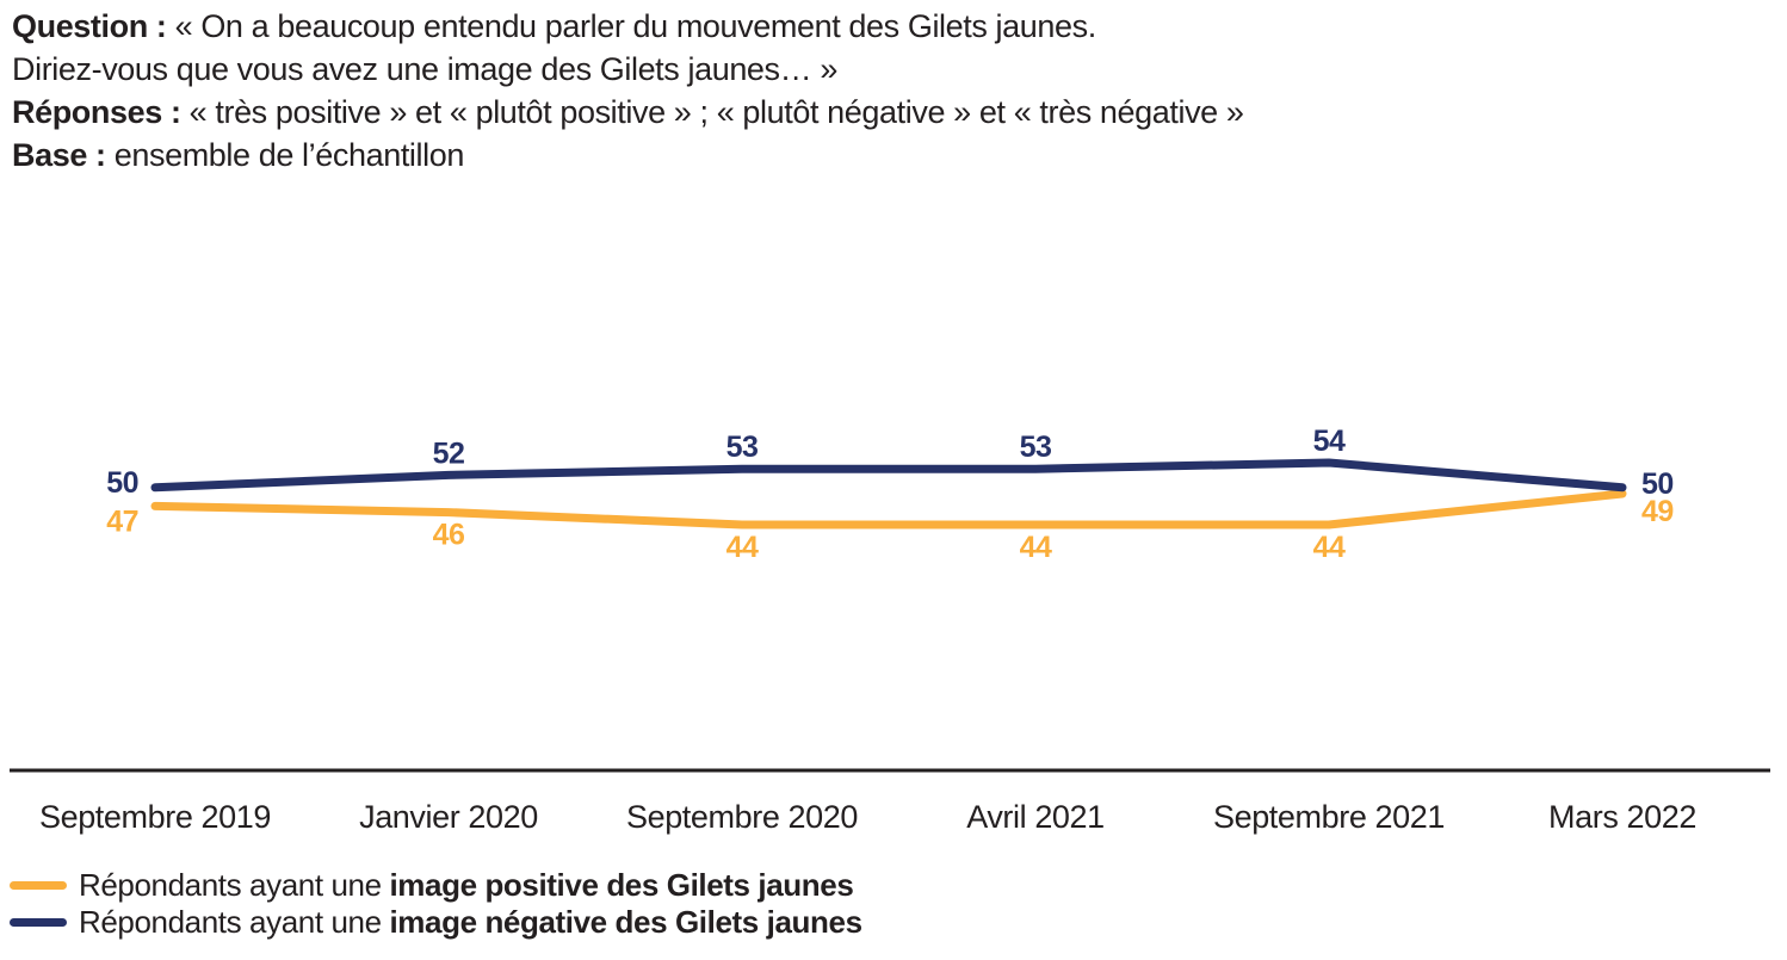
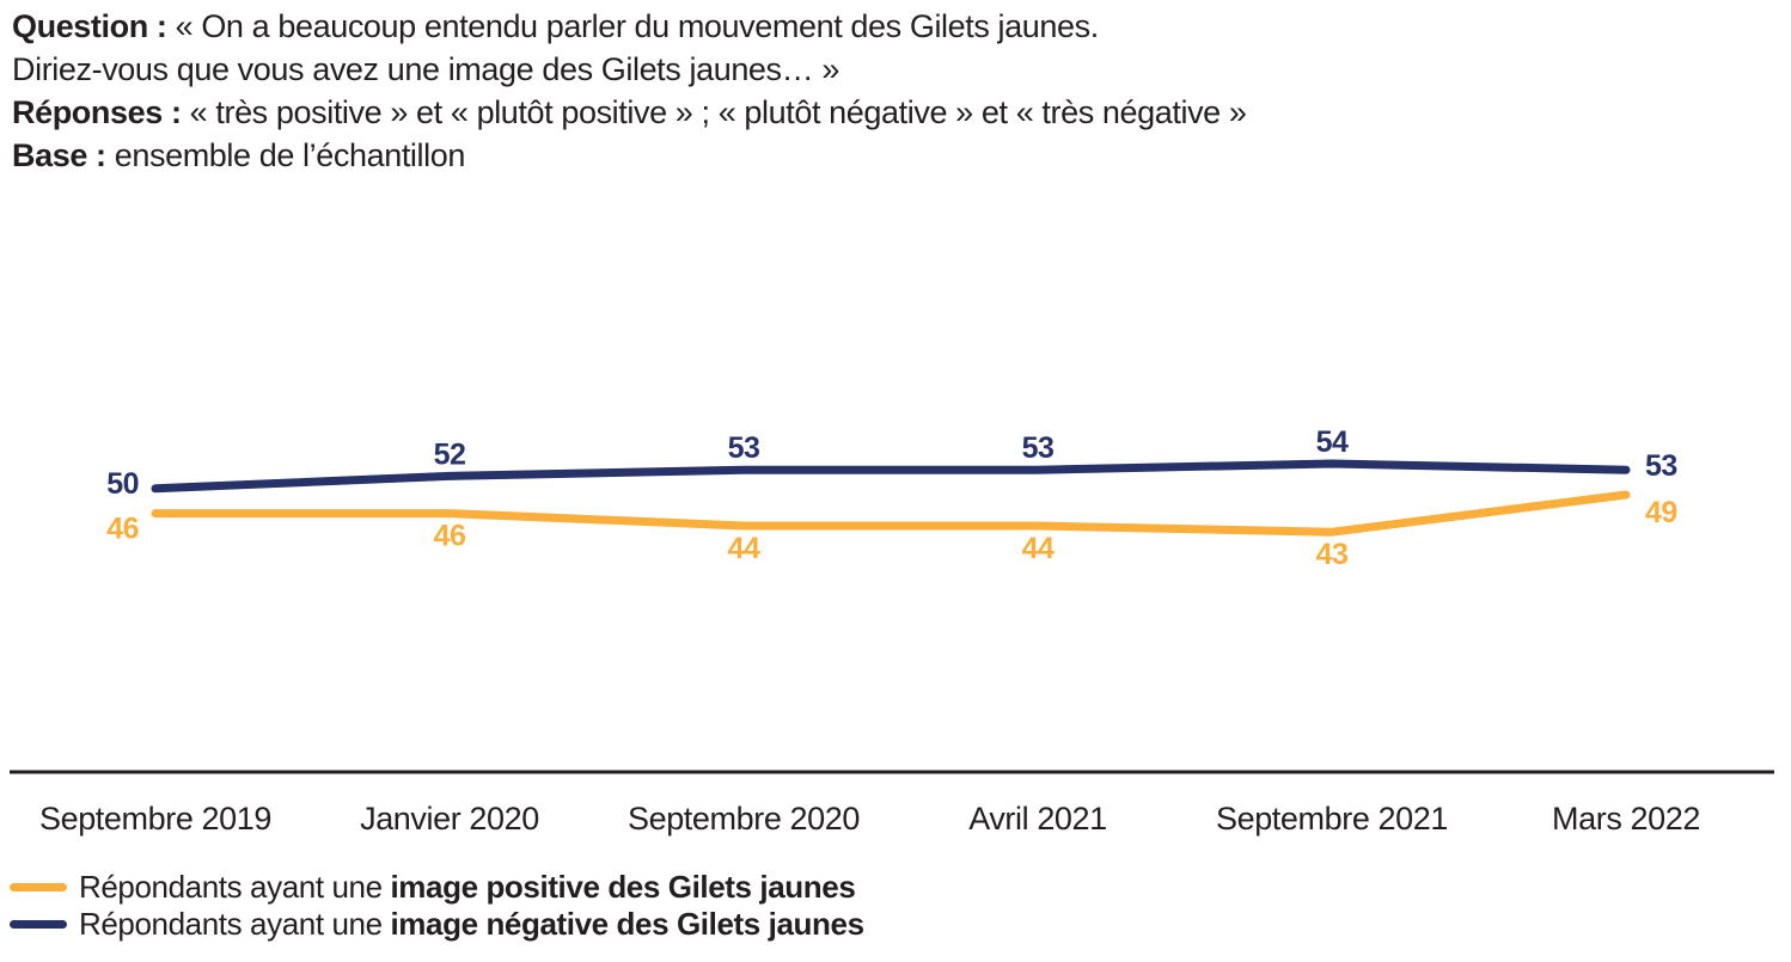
Répondants ayant une image positive des Gilets jaunes/Septembre 2019: 47 -> 46
Répondants ayant une image positive des Gilets jaunes/Septembre 2021: 44 -> 43
Répondants ayant une image négative des Gilets jaunes/Mars 2022: 50 -> 53
